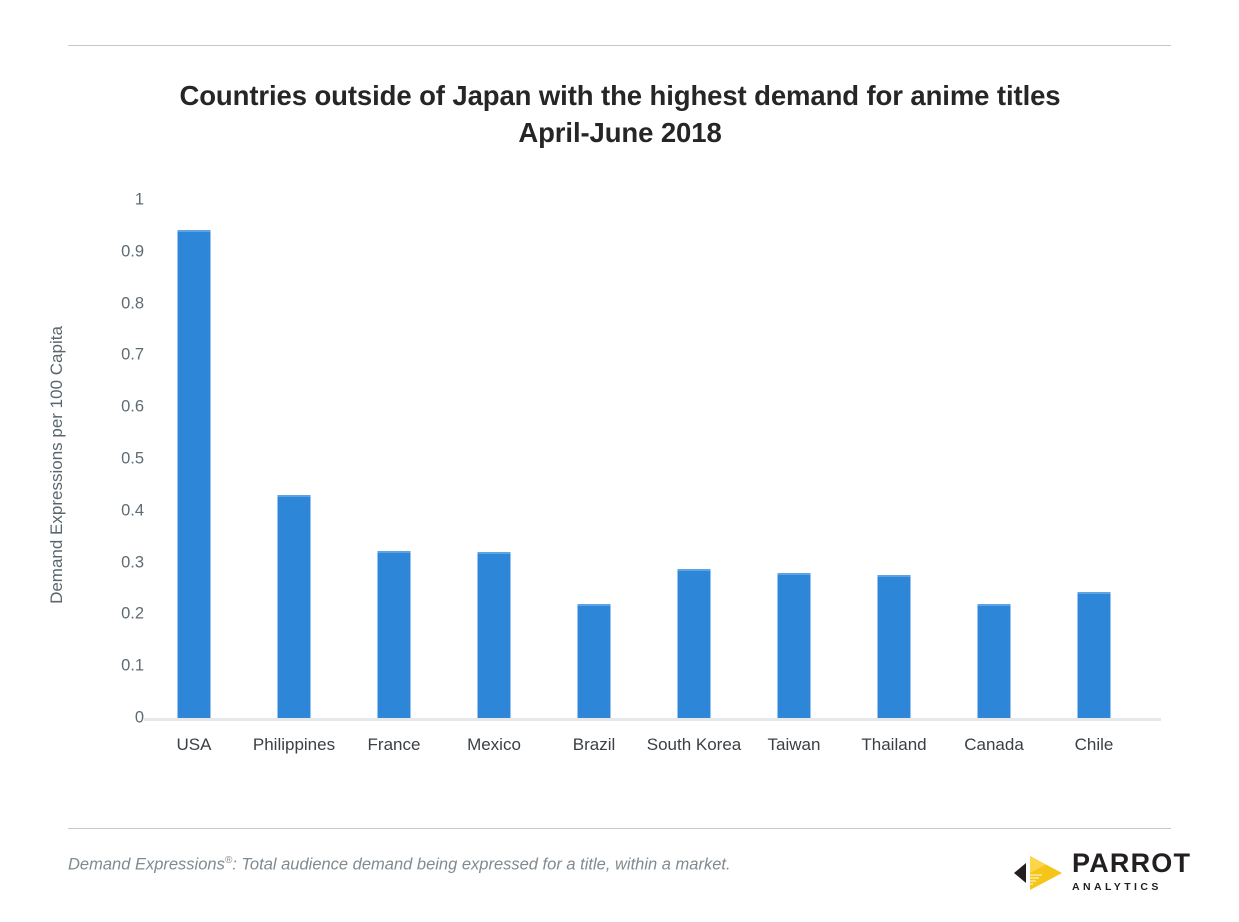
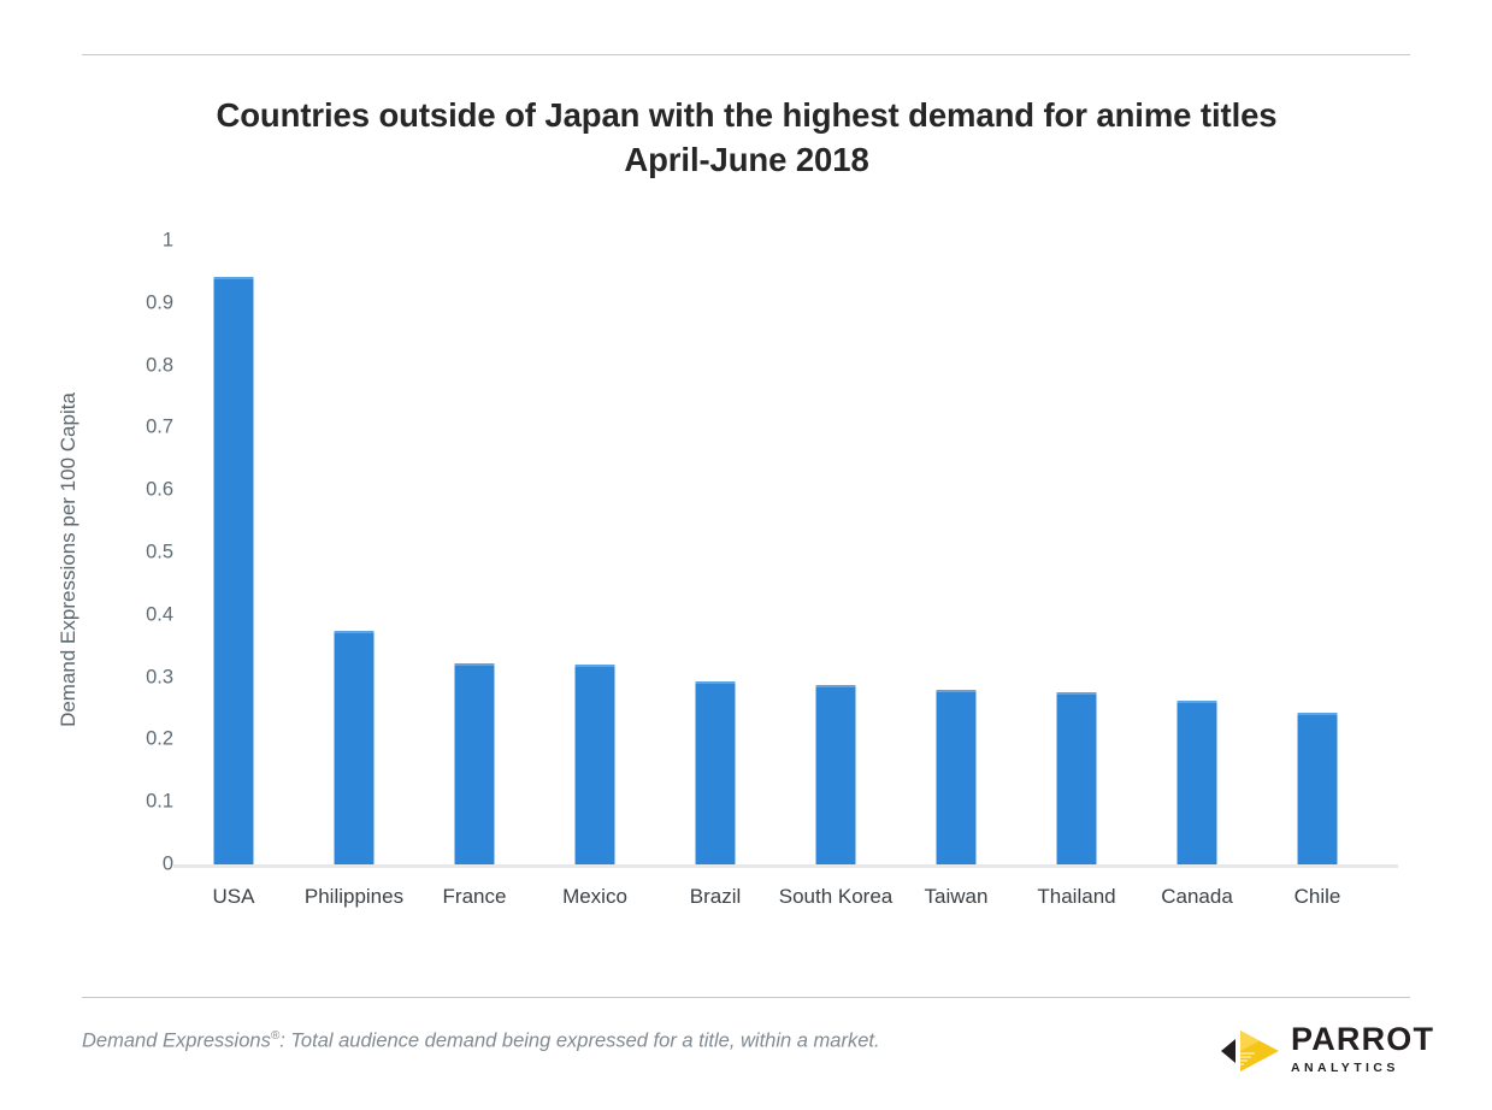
Philippines: 0.43 -> 0.37
Brazil: 0.22 -> 0.29
Canada: 0.22 -> 0.26
